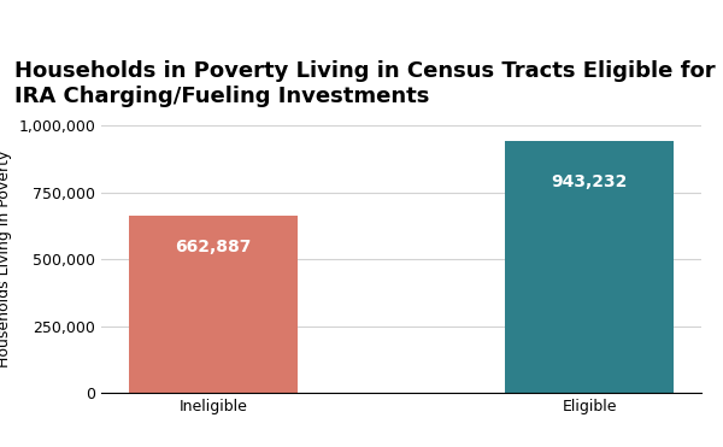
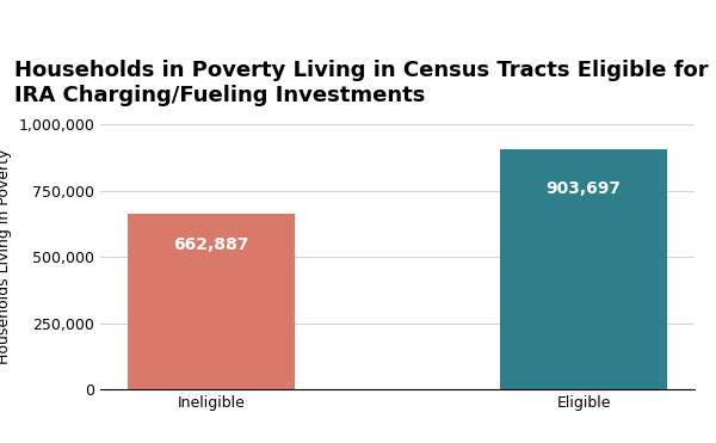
Eligible: 943,232 -> 903,697
